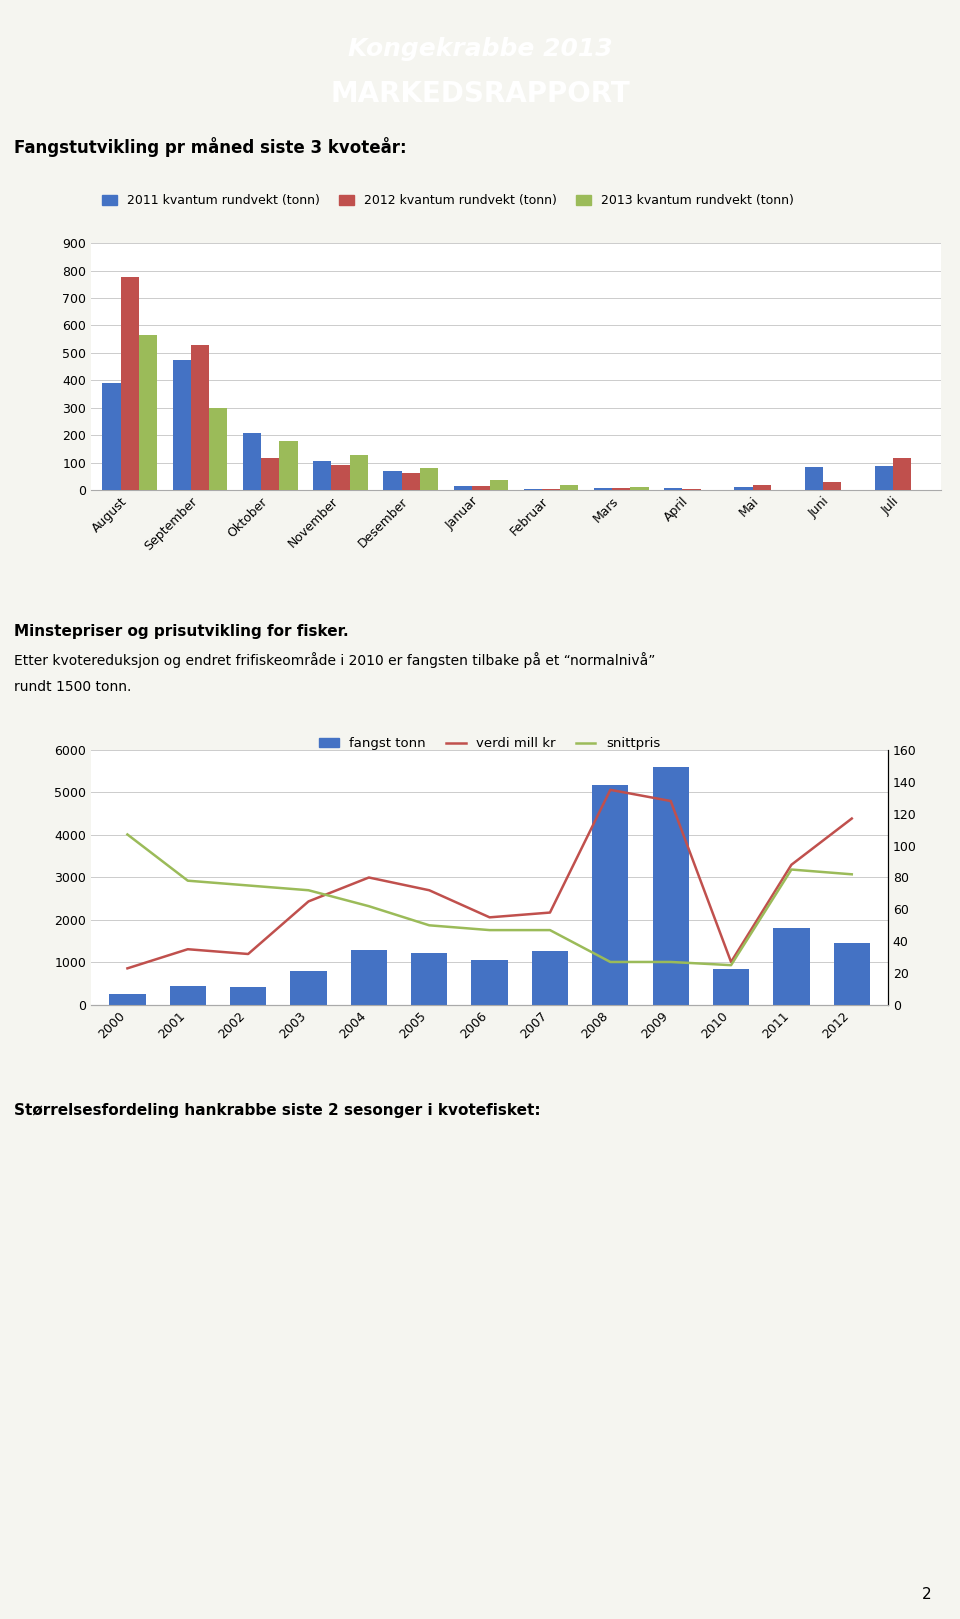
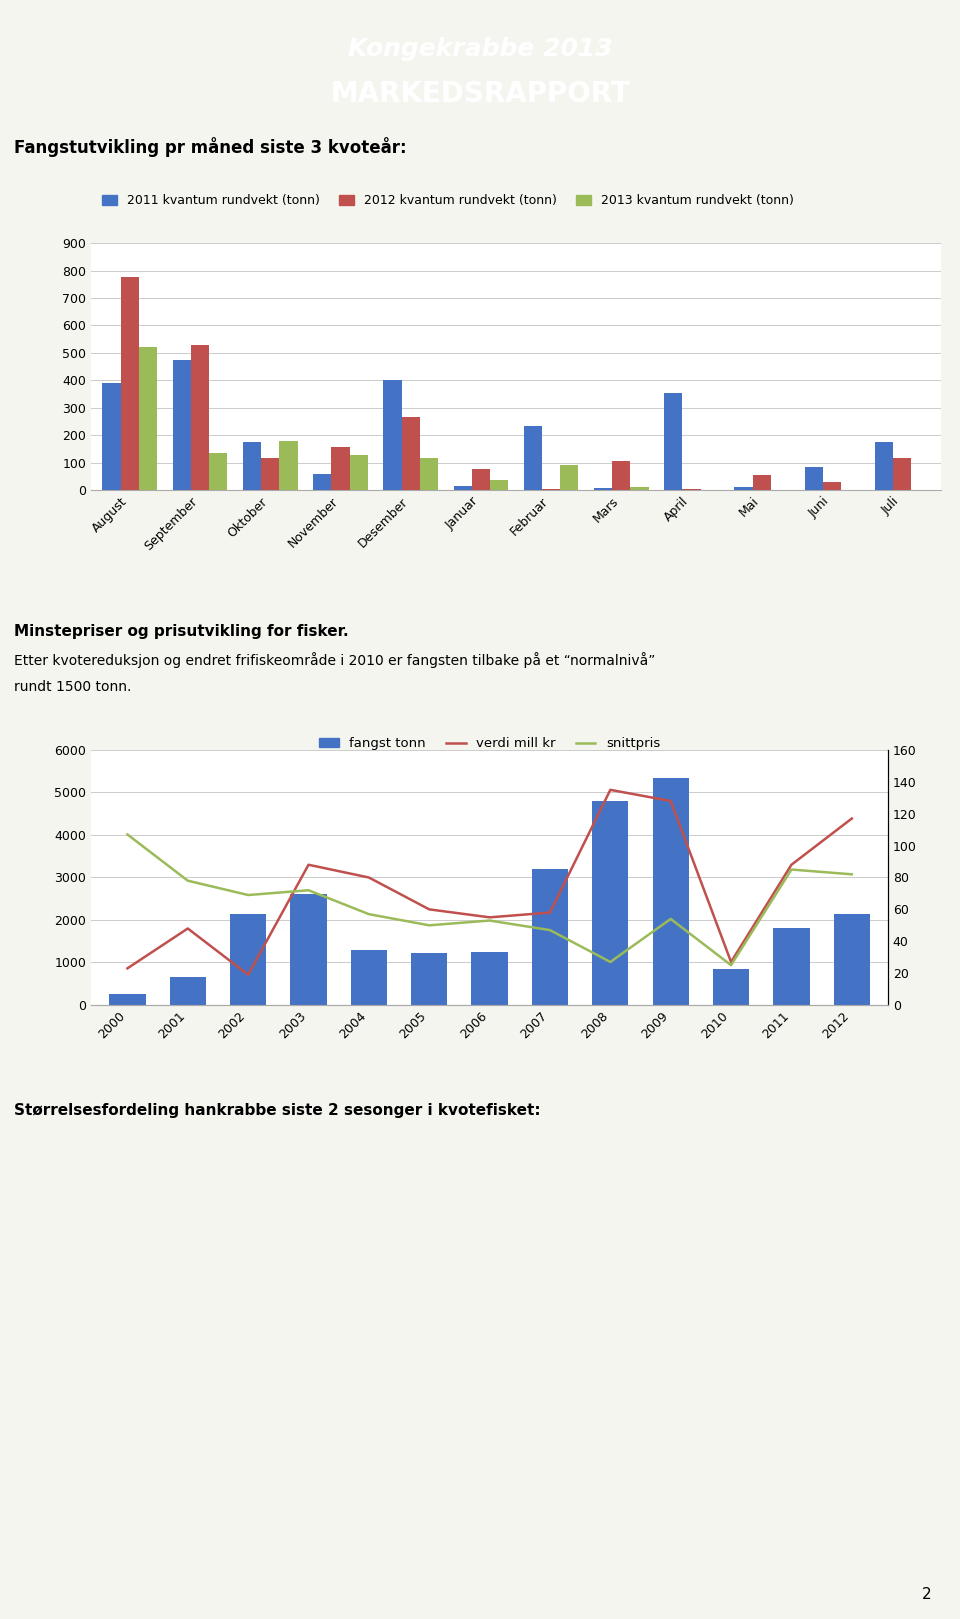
2013 kvantum rundvekt (tonn)/August: 565 -> 520
2013 kvantum rundvekt (tonn)/September: 300 -> 135
2011 kvantum rundvekt (tonn)/Oktober: 207 -> 175
2011 kvantum rundvekt (tonn)/November: 105 -> 60
2012 kvantum rundvekt (tonn)/November: 90 -> 155
2011 kvantum rundvekt (tonn)/Desember: 68 -> 400
2012 kvantum rundvekt (tonn)/Desember: 62 -> 265
2013 kvantum rundvekt (tonn)/Desember: 82 -> 115
2012 kvantum rundvekt (tonn)/Januar: 14 -> 75
2011 kvantum rundvekt (tonn)/Februar: 5 -> 235
2013 kvantum rundvekt (tonn)/Februar: 20 -> 90
2012 kvantum rundvekt (tonn)/Mars: 8 -> 105
2011 kvantum rundvekt (tonn)/April: 8 -> 355
2012 kvantum rundvekt (tonn)/Mai: 18 -> 55
2011 kvantum rundvekt (tonn)/Juli: 88 -> 175
fangst tonn/2001: 450 -> 650
verdi mill kr/2001: 35 -> 48
fangst tonn/2002: 430 -> 2150
verdi mill kr/2002: 32 -> 19
snittpris/2002: 75 -> 69
fangst tonn/2003: 800 -> 2600
verdi mill kr/2003: 65 -> 88
snittpris/2004: 62 -> 57
verdi mill kr/2005: 72 -> 60
fangst tonn/2006: 1050 -> 1250
snittpris/2006: 47 -> 53
fangst tonn/2007: 1280 -> 3200
fangst tonn/2008: 5180 -> 4800
fangst tonn/2009: 5600 -> 5350
snittpris/2009: 27 -> 54
fangst tonn/2012: 1470 -> 2150
